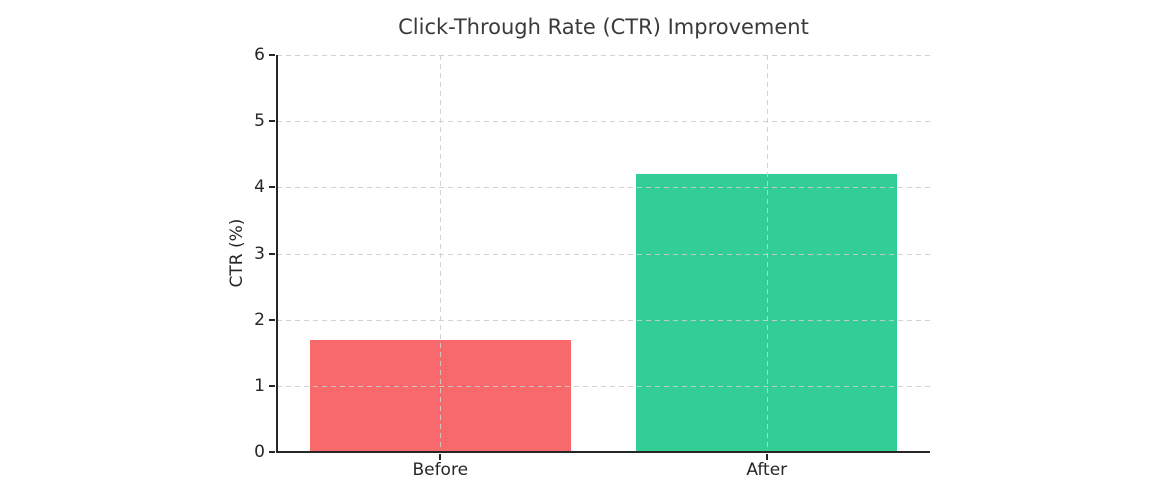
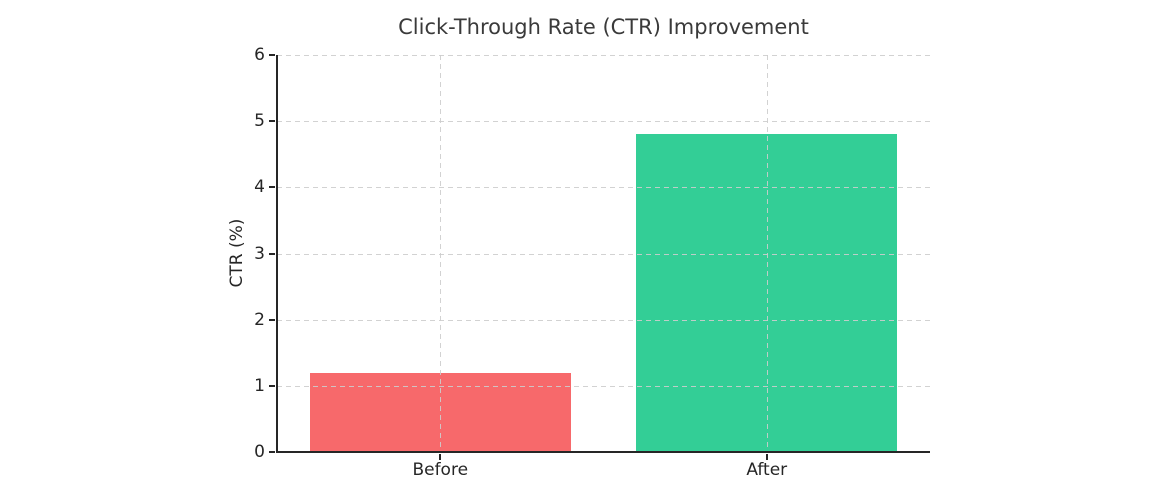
Before: 1.7 -> 1.2
After: 4.2 -> 4.8
